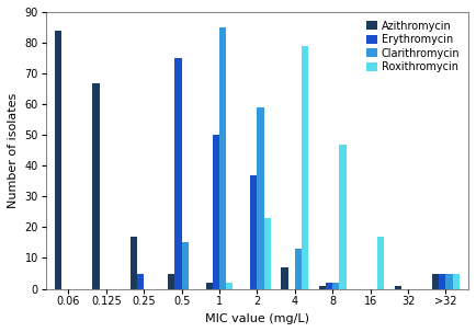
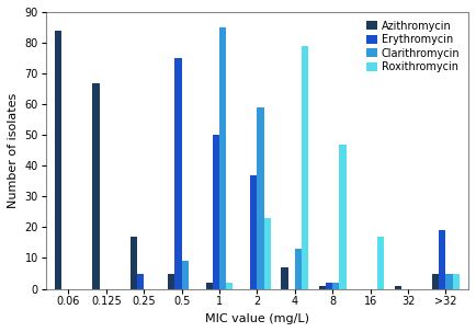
Clarithromycin/0.5: 15 -> 9
Erythromycin/>32: 5 -> 19
